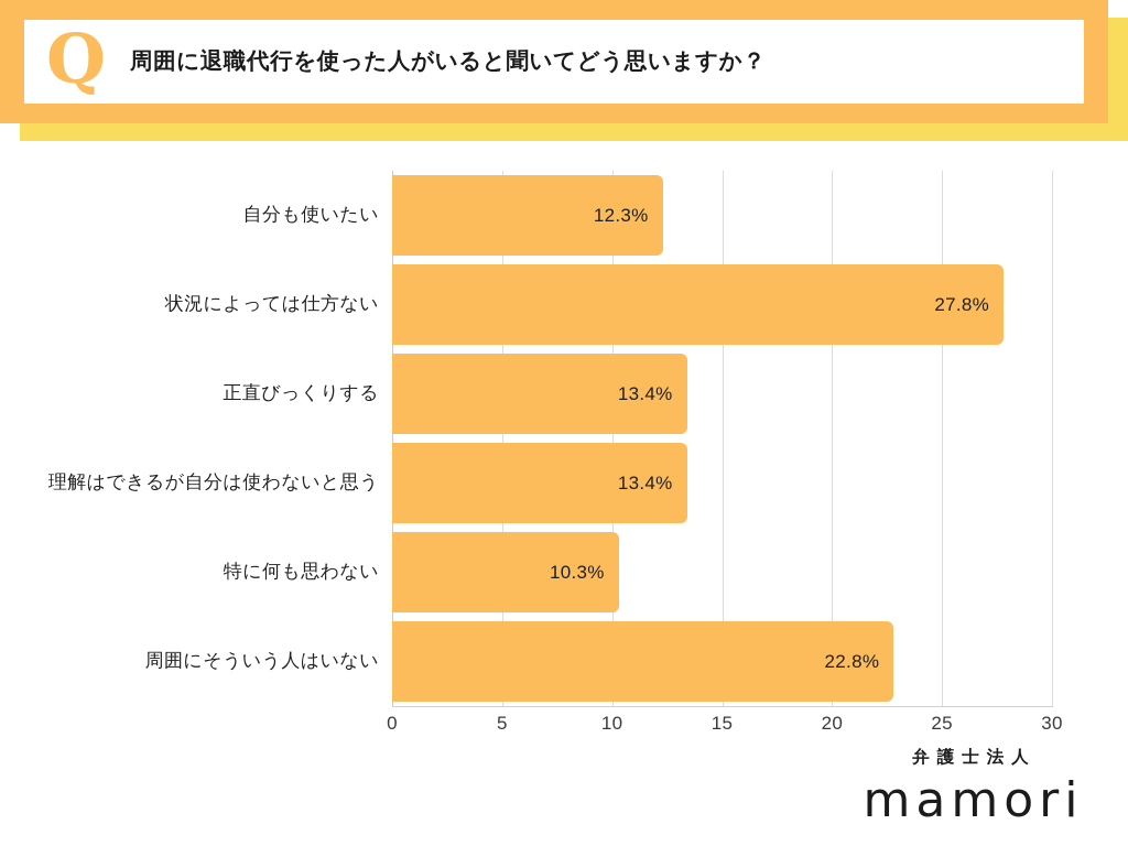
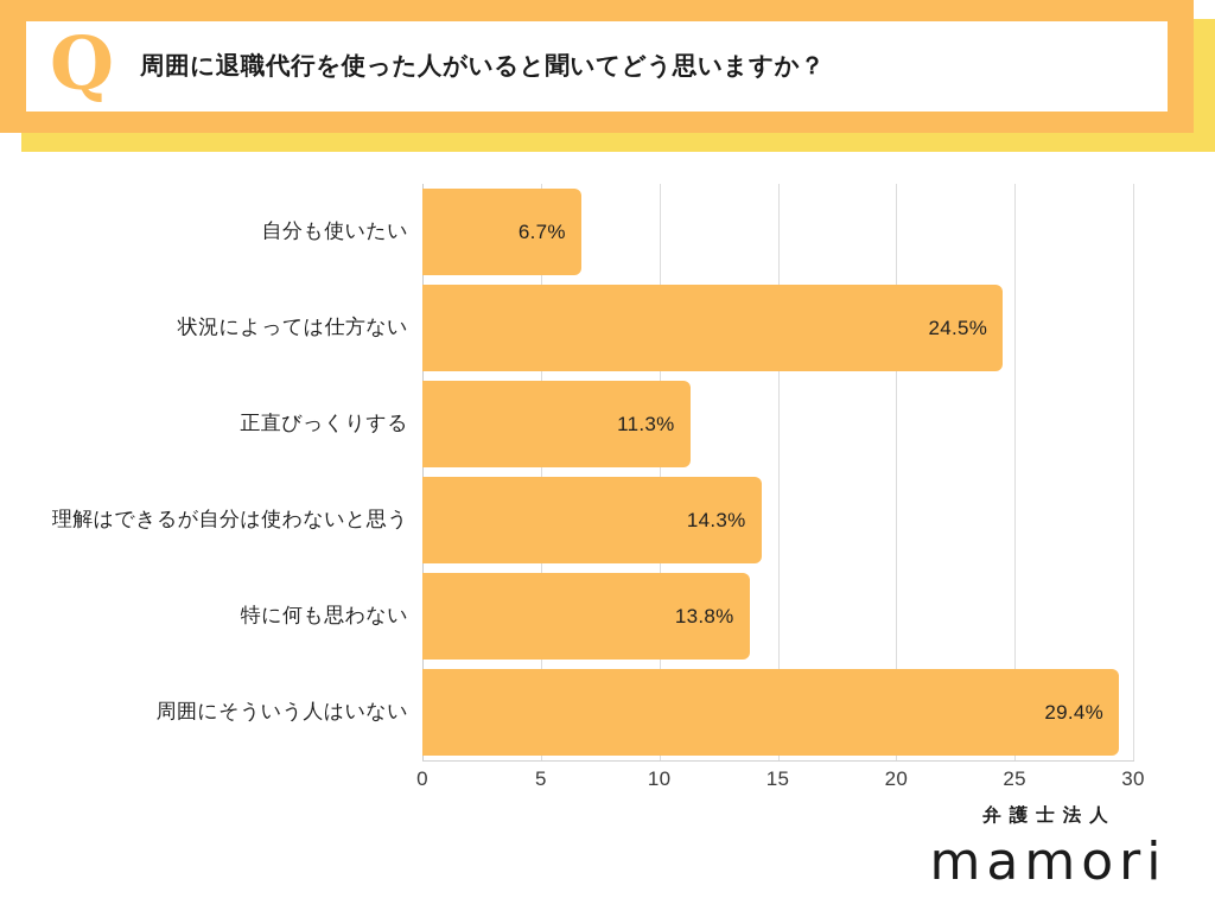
自分も使いたい: 12.3% -> 6.7%
状況によっては仕方ない: 27.8% -> 24.5%
正直びっくりする: 13.4% -> 11.3%
理解はできるが自分は使わないと思う: 13.4% -> 14.3%
特に何も思わない: 10.3% -> 13.8%
周囲にそういう人はいない: 22.8% -> 29.4%
